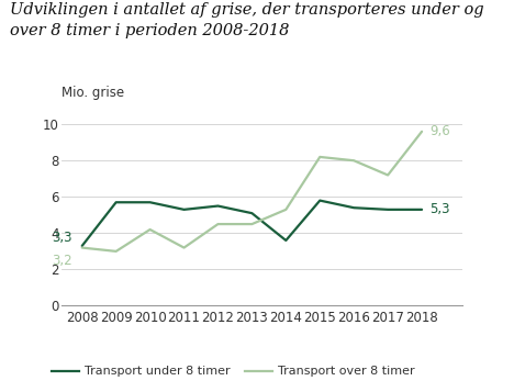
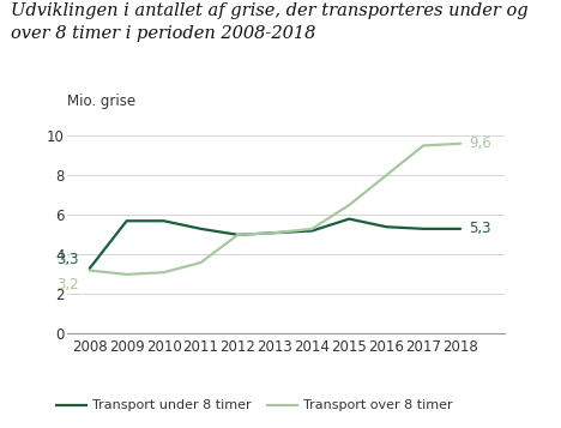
Transport over 8 timer/2010: 4.2 -> 3.1
Transport over 8 timer/2011: 3.2 -> 3.6
Transport under 8 timer/2012: 5.5 -> 5.0
Transport over 8 timer/2012: 4.5 -> 5.0
Transport over 8 timer/2013: 4.5 -> 5.1
Transport under 8 timer/2014: 3.6 -> 5.2
Transport over 8 timer/2015: 8.2 -> 6.5
Transport over 8 timer/2017: 7.2 -> 9.5
